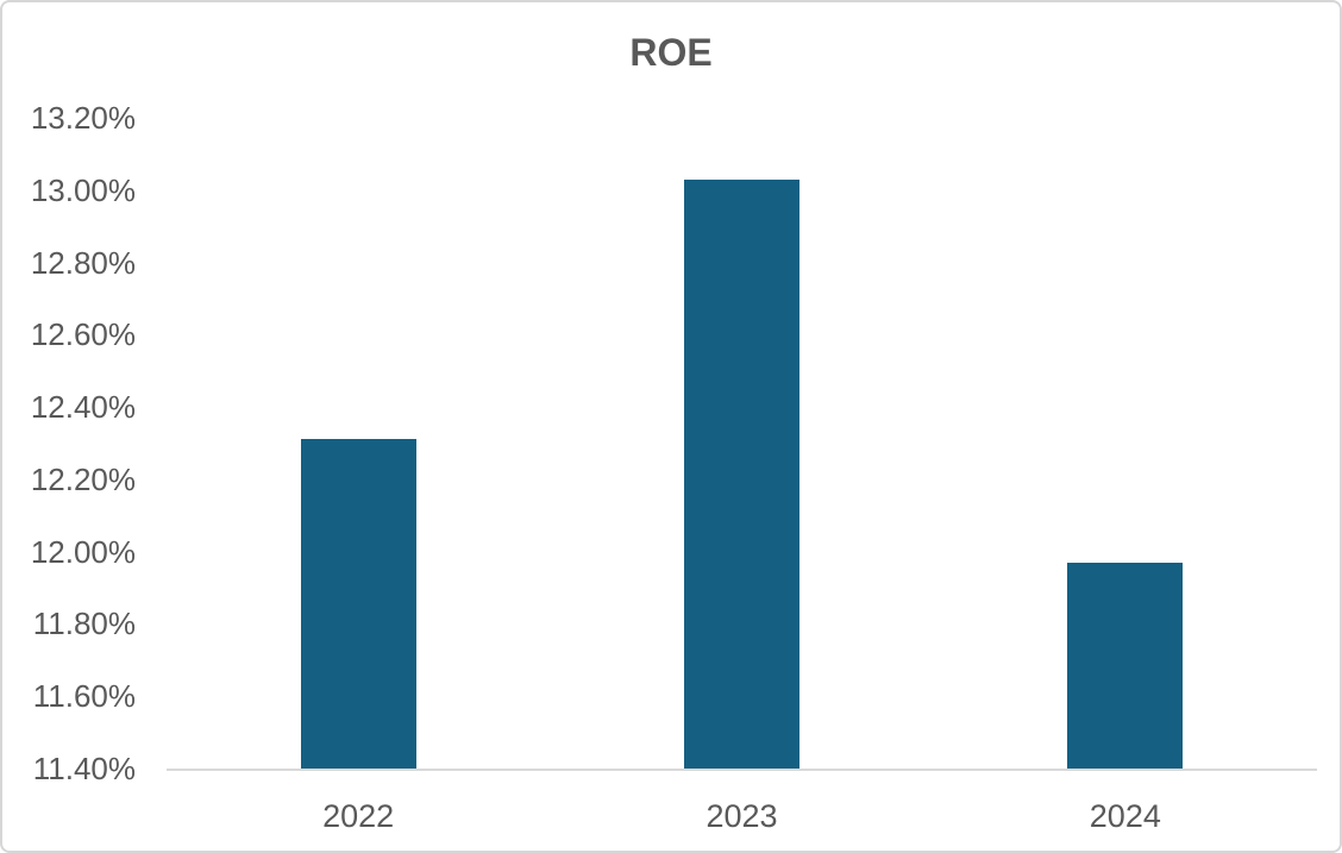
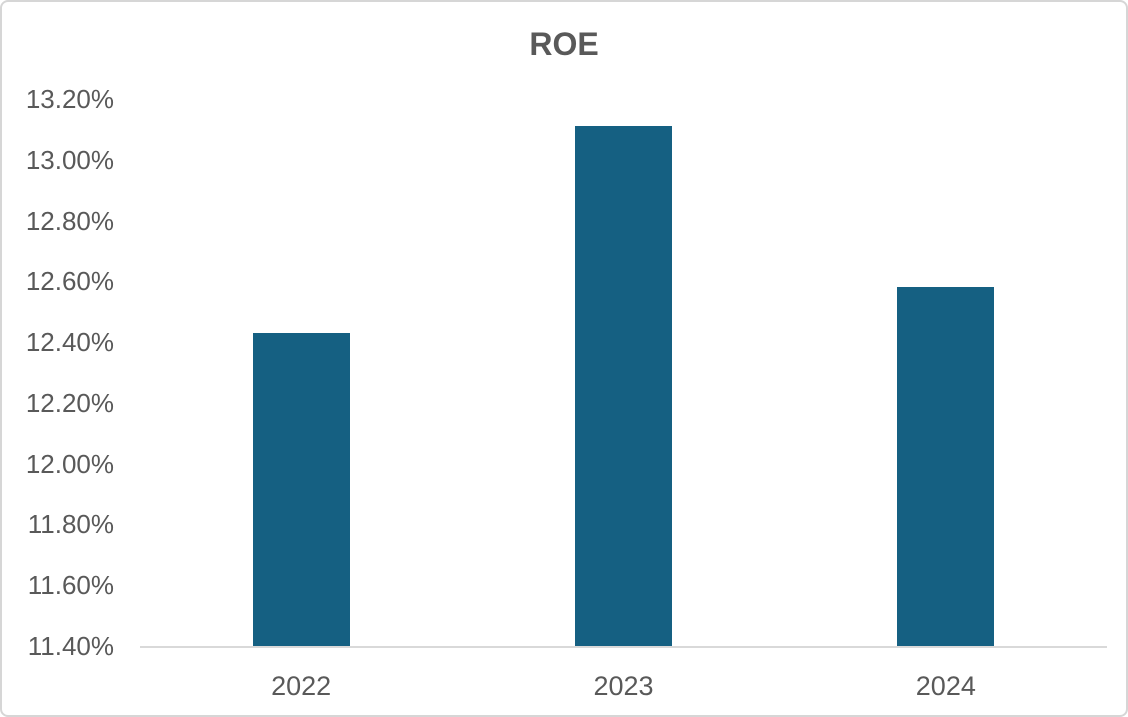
2022: 12.31% -> 12.43%
2023: 13.03% -> 13.11%
2024: 11.97% -> 12.58%
